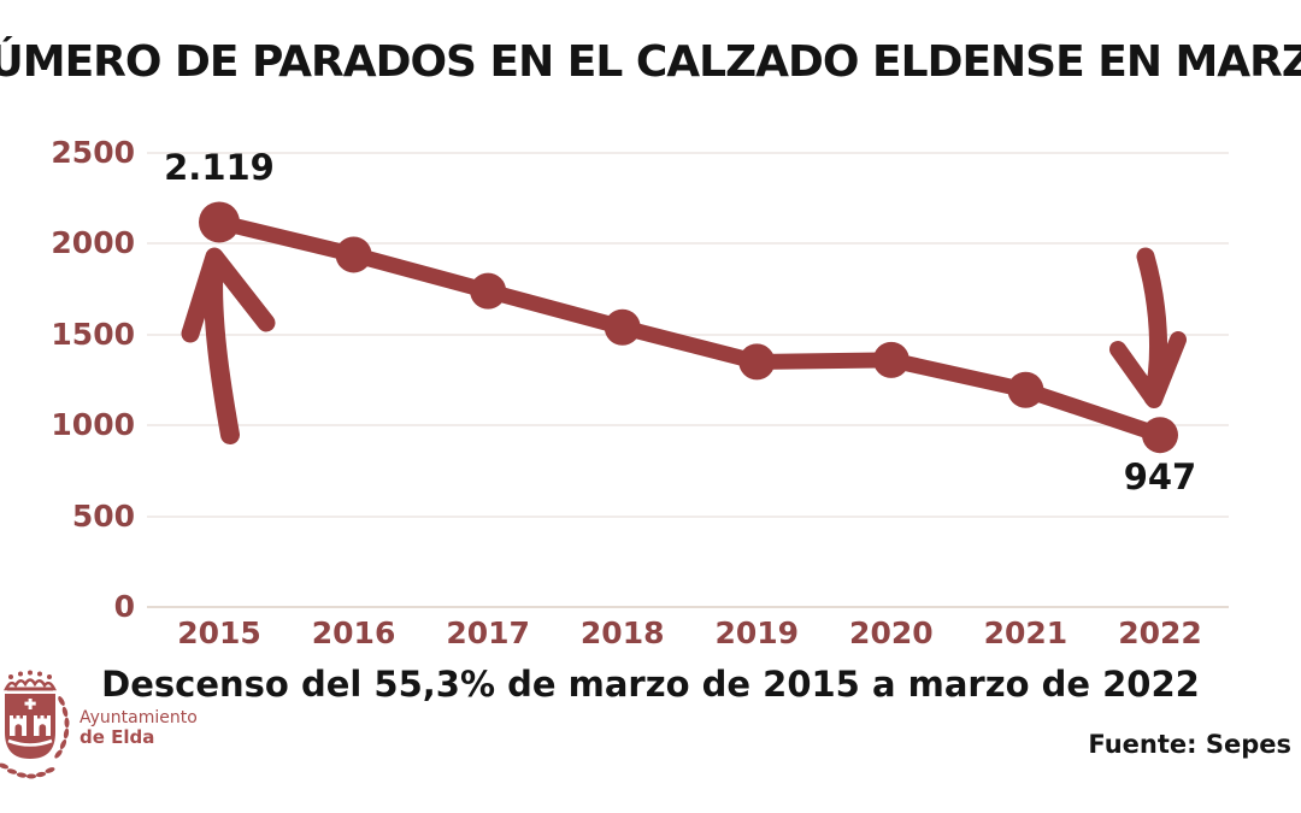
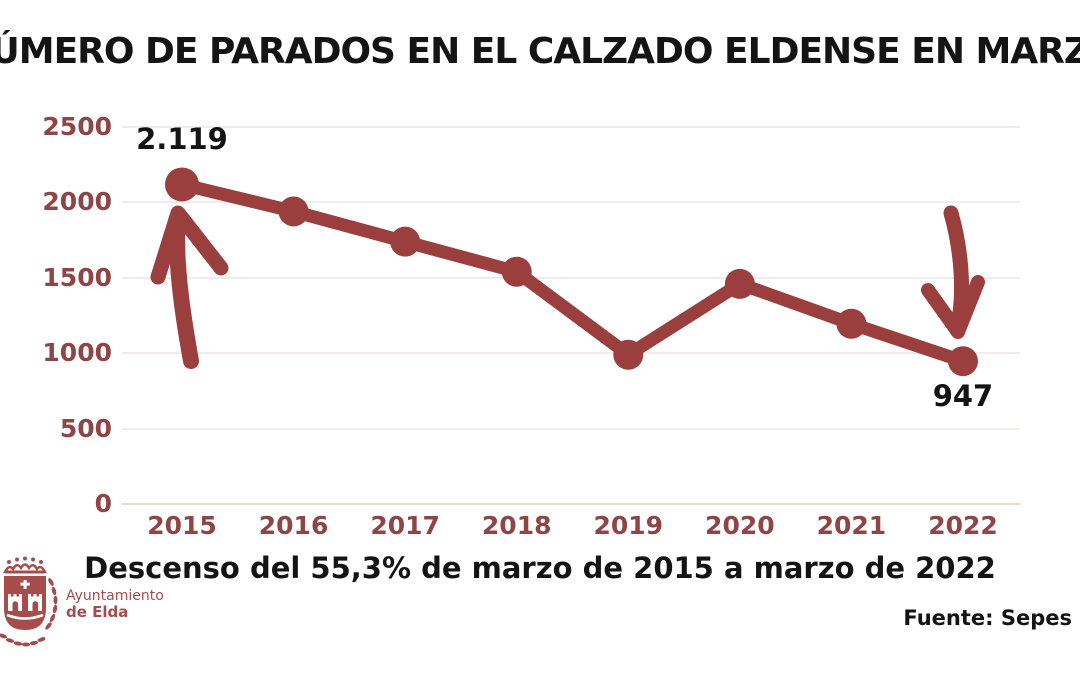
2019: 1350 -> 990
2020: 1360 -> 1460
